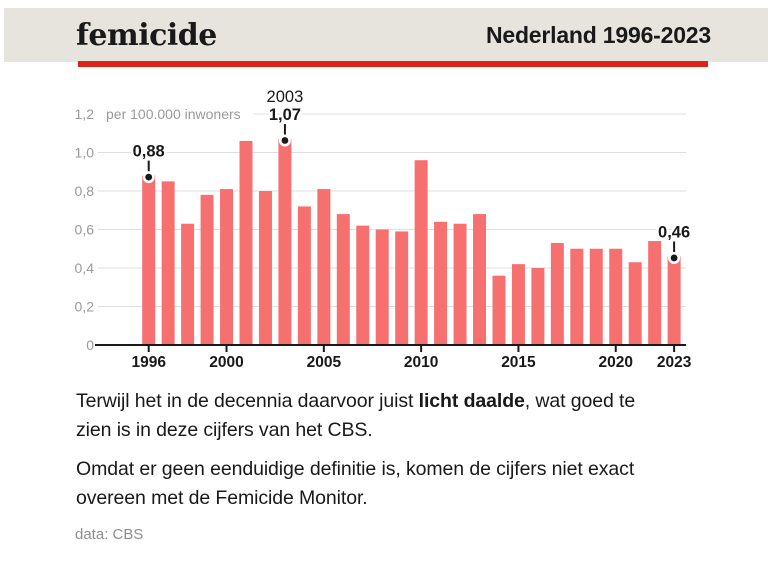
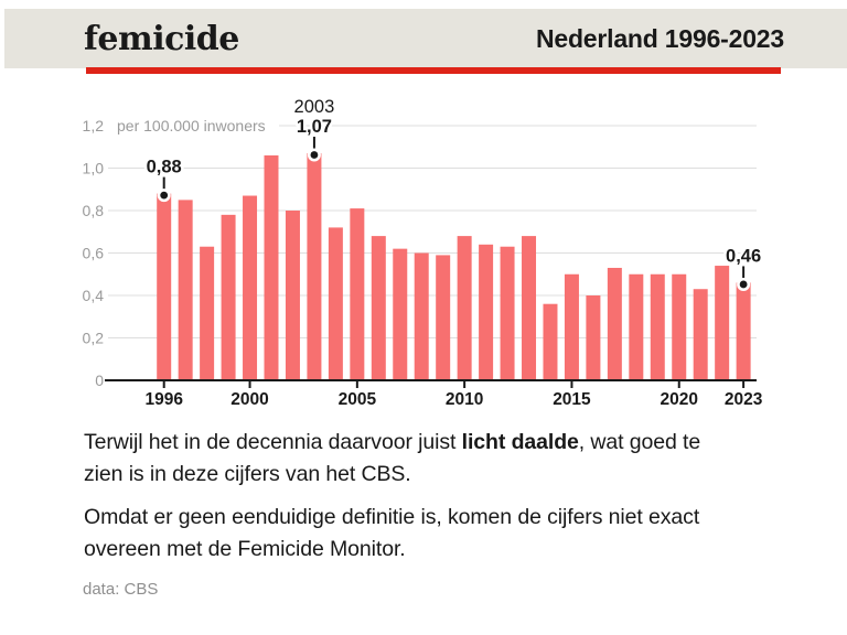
2000: 0,81 -> 0,87
2010: 0,96 -> 0,68
2015: 0,42 -> 0,50
